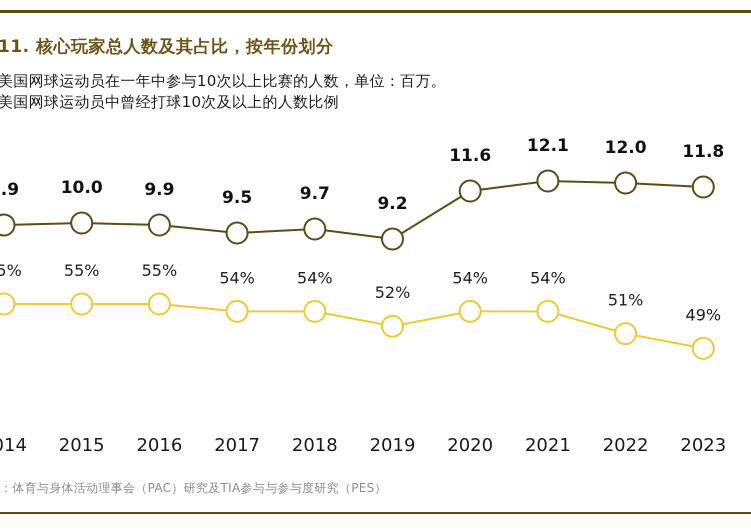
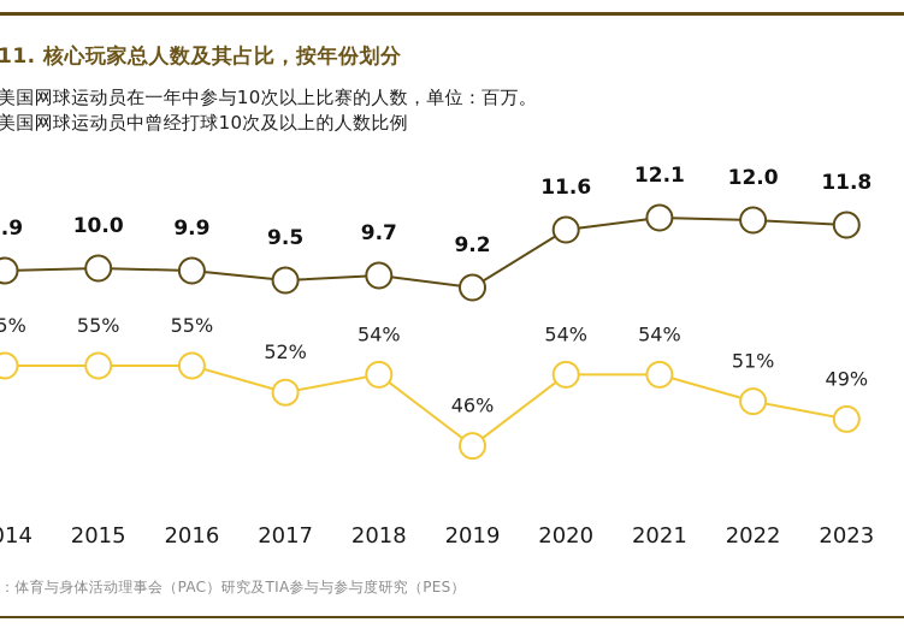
美国网球运动员中曾经打球10次及以上的人数比例/2017: 54% -> 52%
美国网球运动员中曾经打球10次及以上的人数比例/2019: 52% -> 46%
